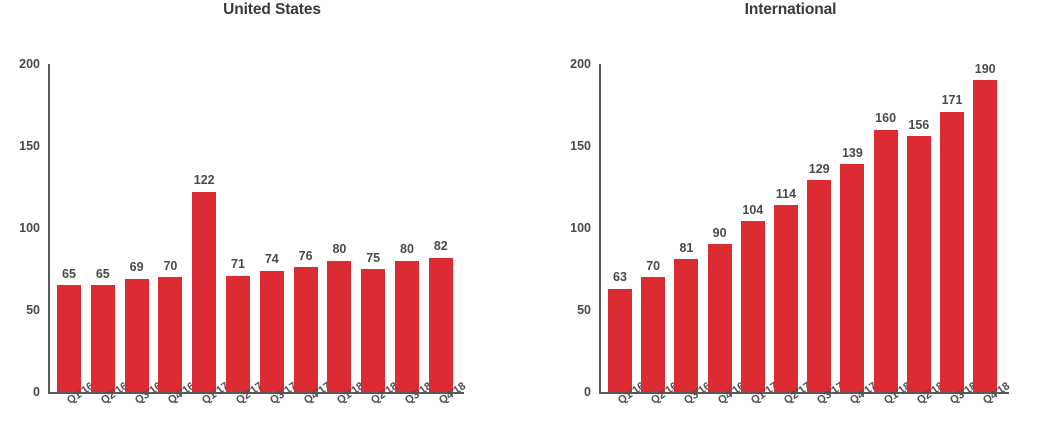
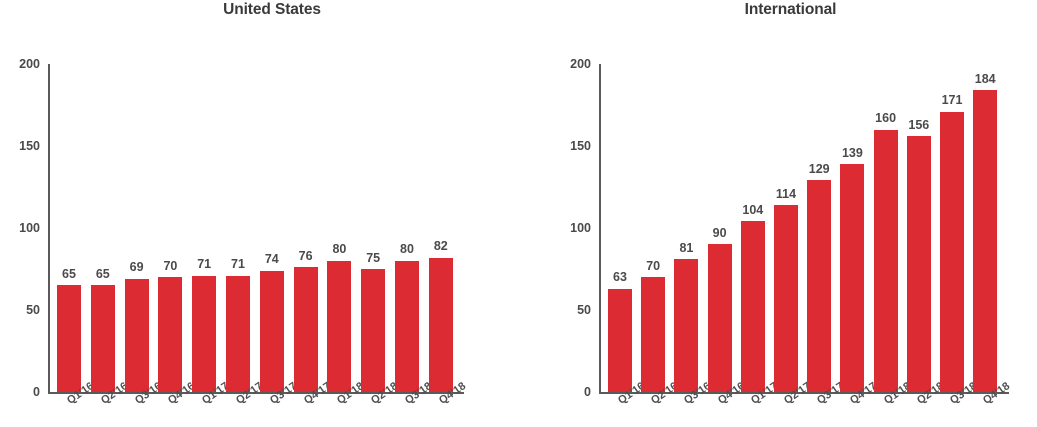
United States/Q1'17: 122 -> 71
International/Q4'18: 190 -> 184
